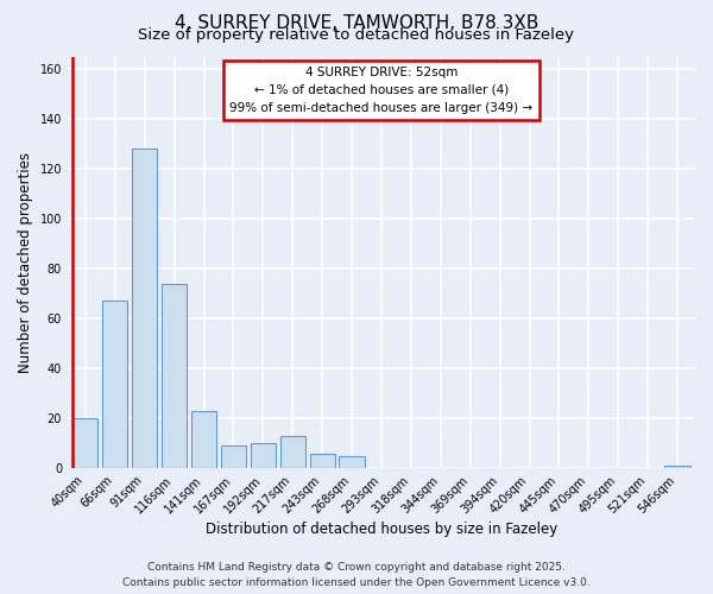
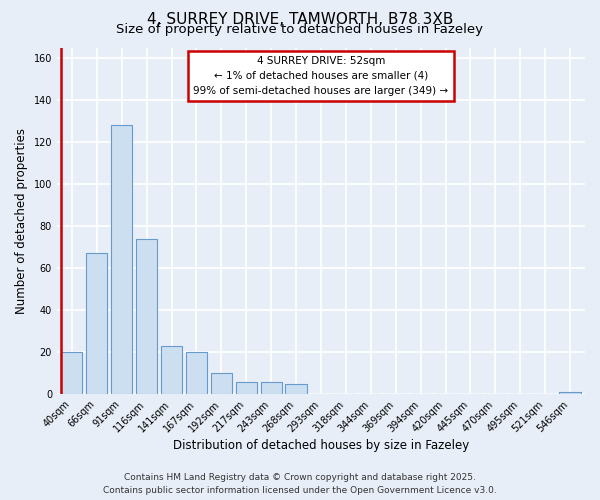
167sqm: 9 -> 20
217sqm: 13 -> 6
